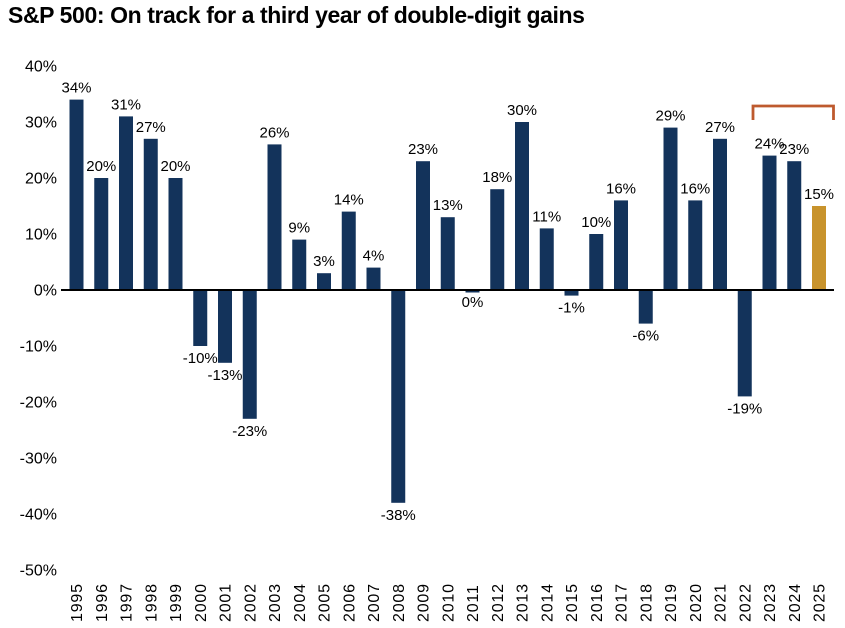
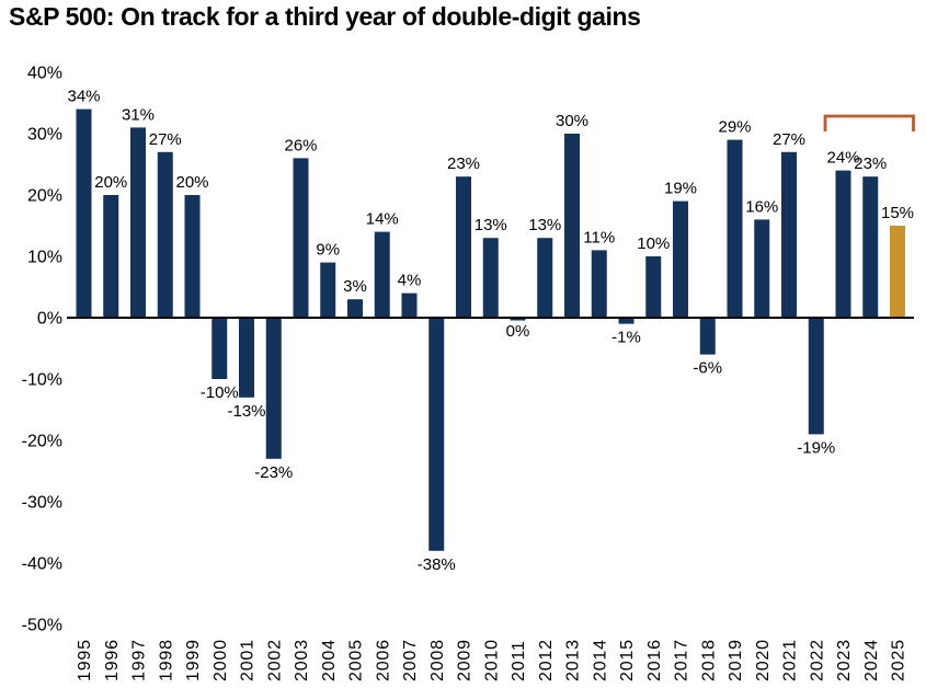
2012: 18% -> 13%
2017: 16% -> 19%
